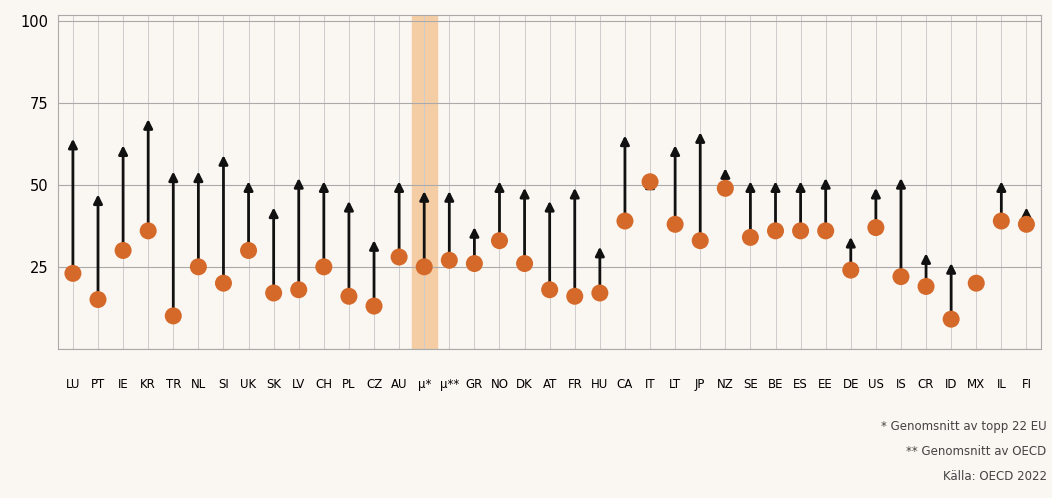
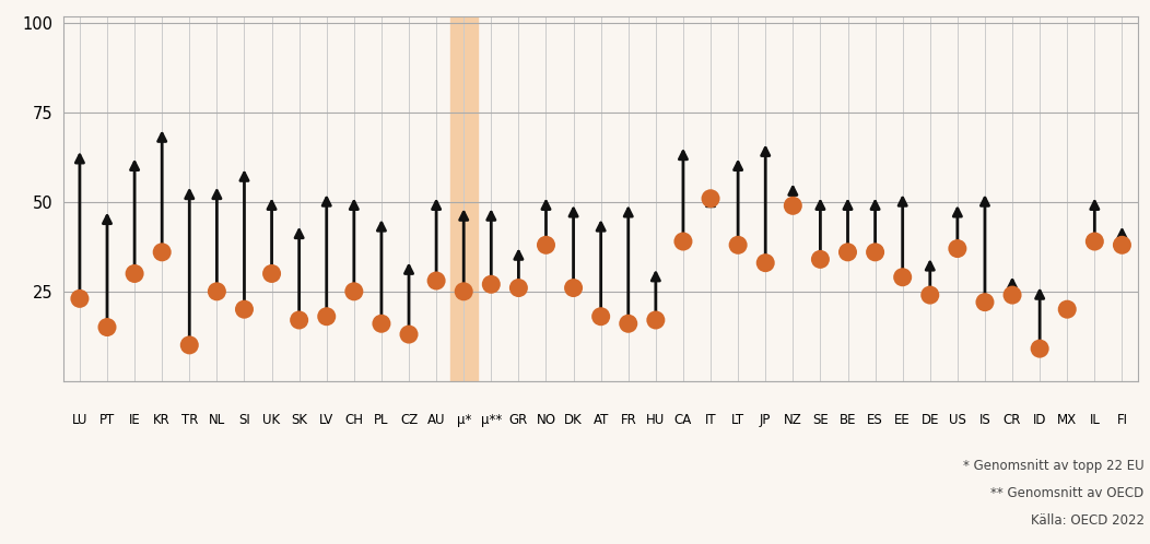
NO: 33 -> 38
EE: 36 -> 29
CR: 19 -> 24
